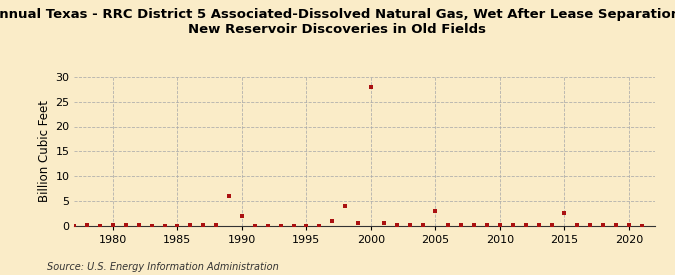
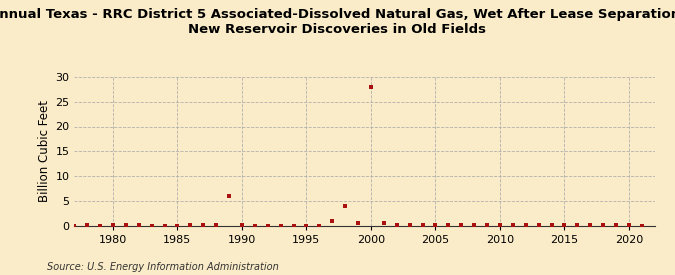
1990: 2.0 -> 0.0
2005: 3.0 -> 0.0
2015: 2.5 -> 0.0
